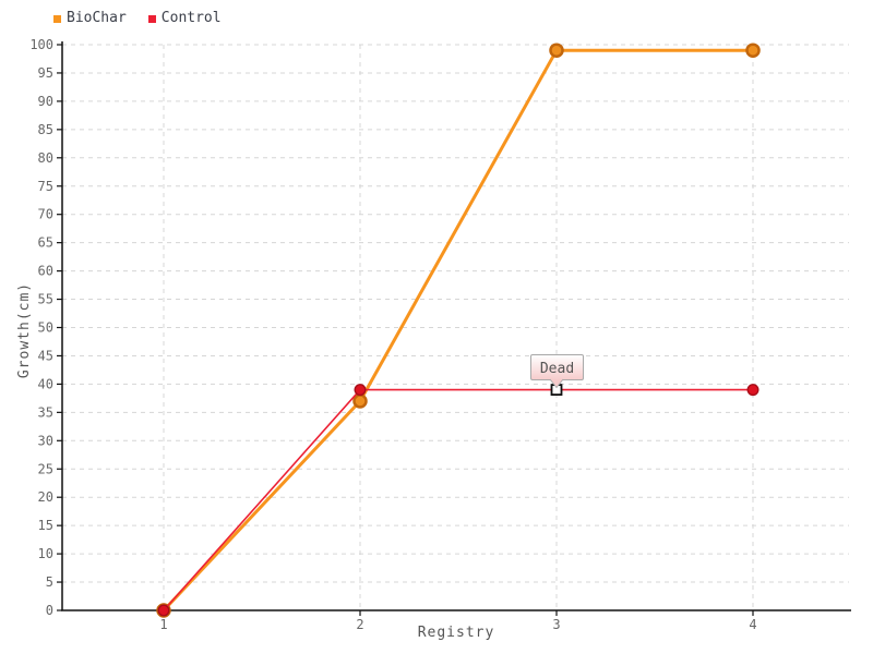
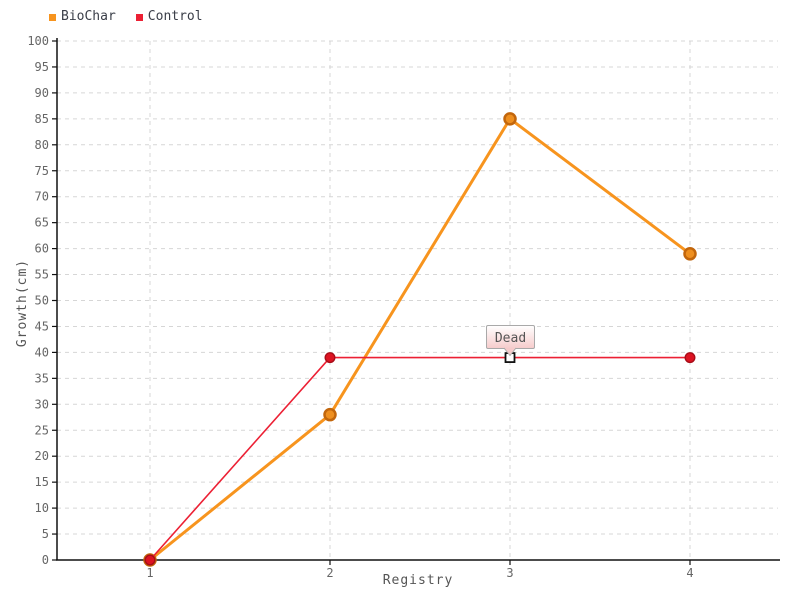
BioChar/2: 37 -> 28
BioChar/3: 99 -> 85
BioChar/4: 99 -> 59
